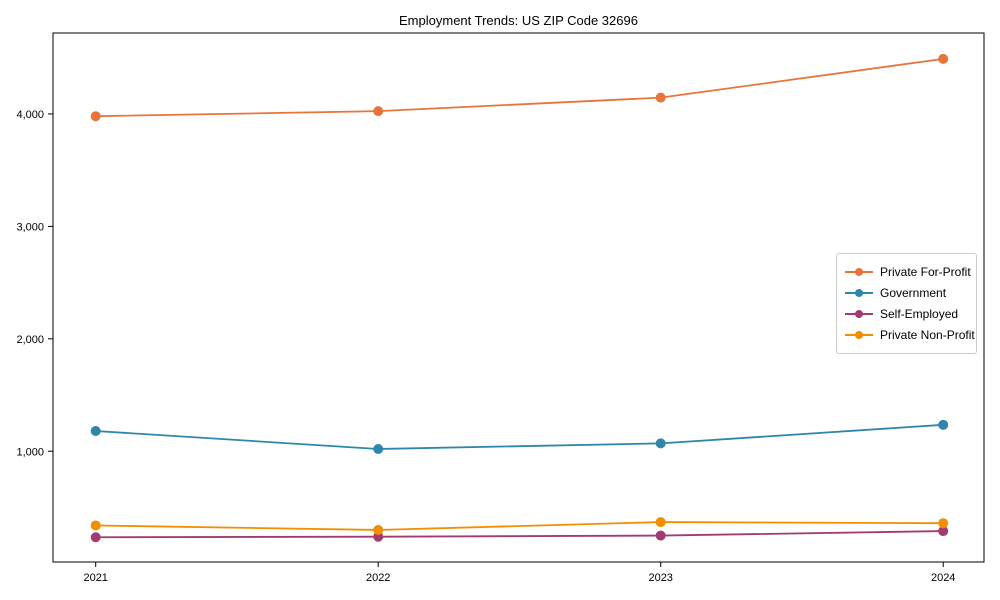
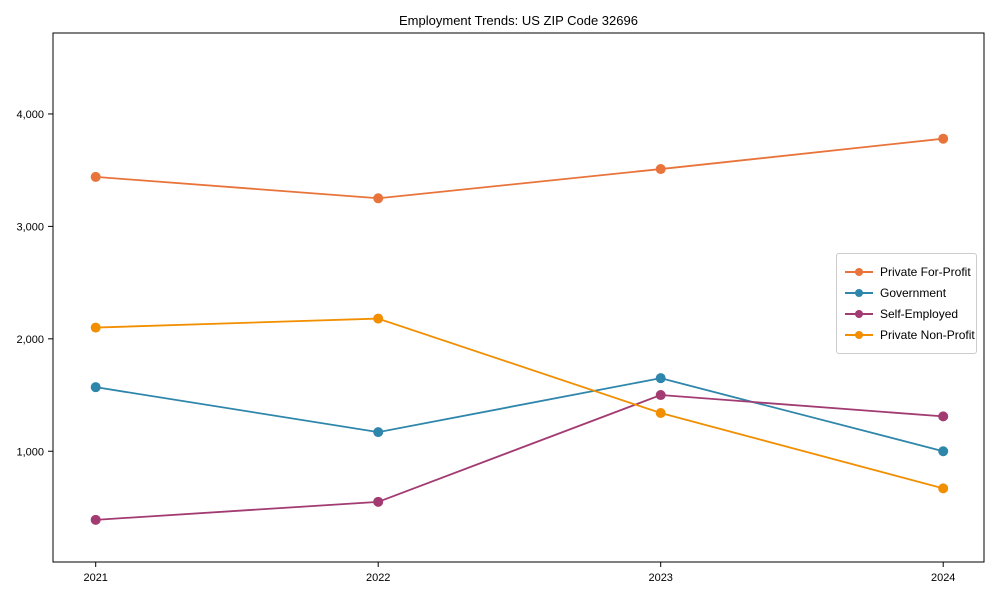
Private For-Profit/2021: 3980 -> 3440
Government/2021: 1180 -> 1570
Self-Employed/2021: 240 -> 390
Private Non-Profit/2021: 340 -> 2100
Private For-Profit/2022: 4020 -> 3250
Government/2022: 1020 -> 1170
Self-Employed/2022: 240 -> 550
Private Non-Profit/2022: 300 -> 2180
Private For-Profit/2023: 4140 -> 3510
Government/2023: 1070 -> 1650
Self-Employed/2023: 250 -> 1500
Private Non-Profit/2023: 370 -> 1340
Private For-Profit/2024: 4490 -> 3780
Government/2024: 1240 -> 1000
Self-Employed/2024: 290 -> 1310
Private Non-Profit/2024: 360 -> 670
